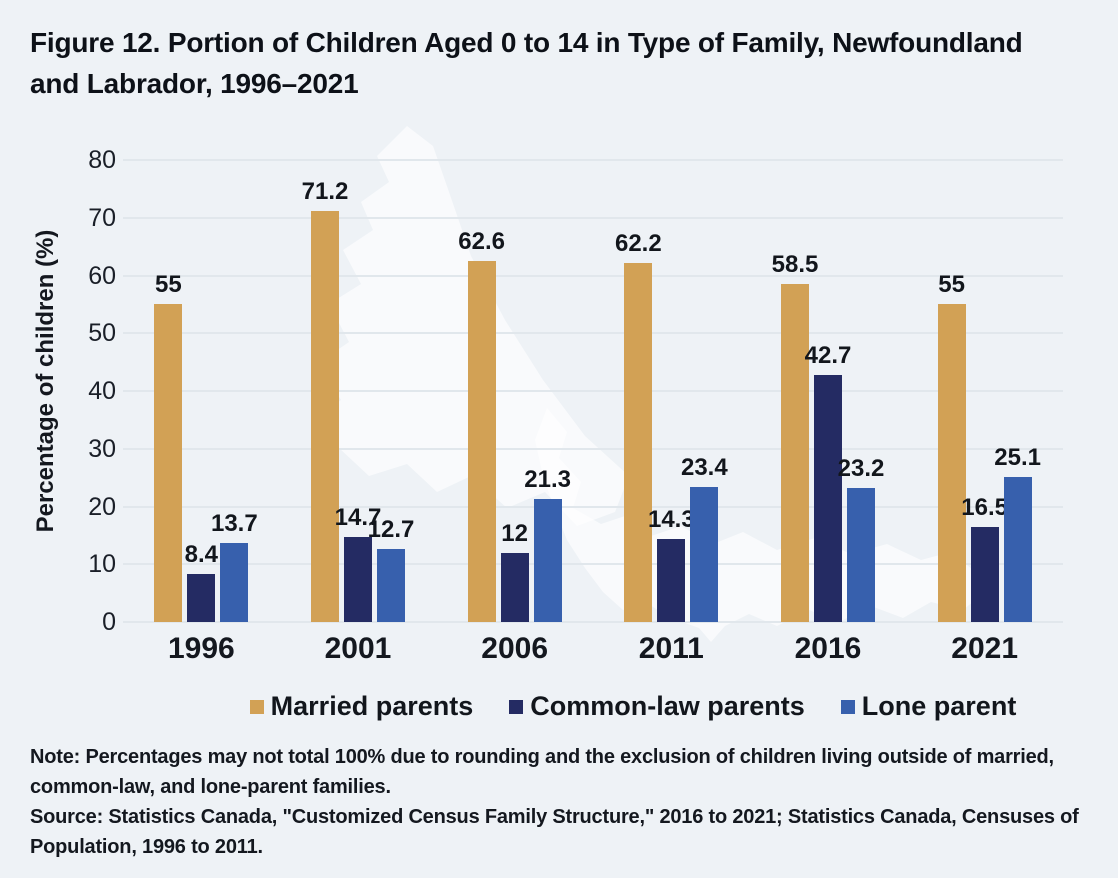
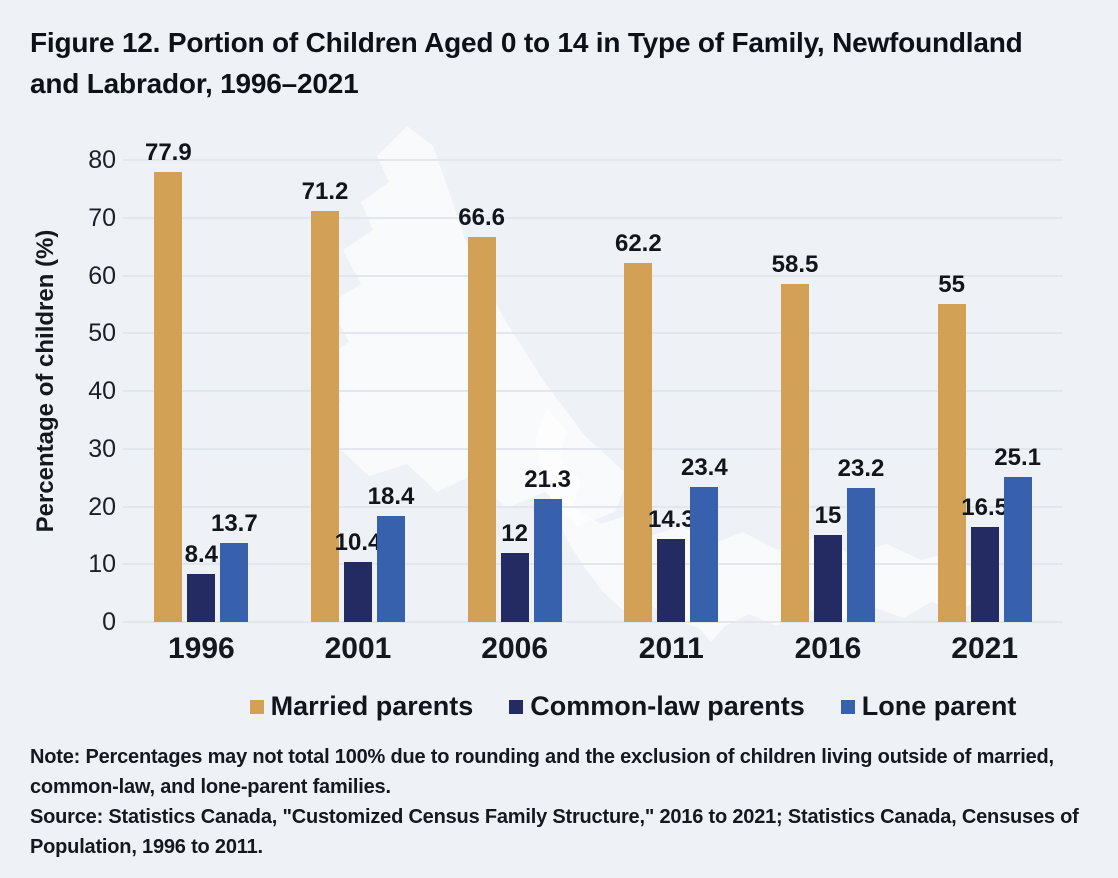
Married parents/1996: 55 -> 77.9
Common-law parents/2001: 14.7 -> 10.4
Lone parent/2001: 12.7 -> 18.4
Married parents/2006: 62.6 -> 66.6
Common-law parents/2016: 42.7 -> 15
